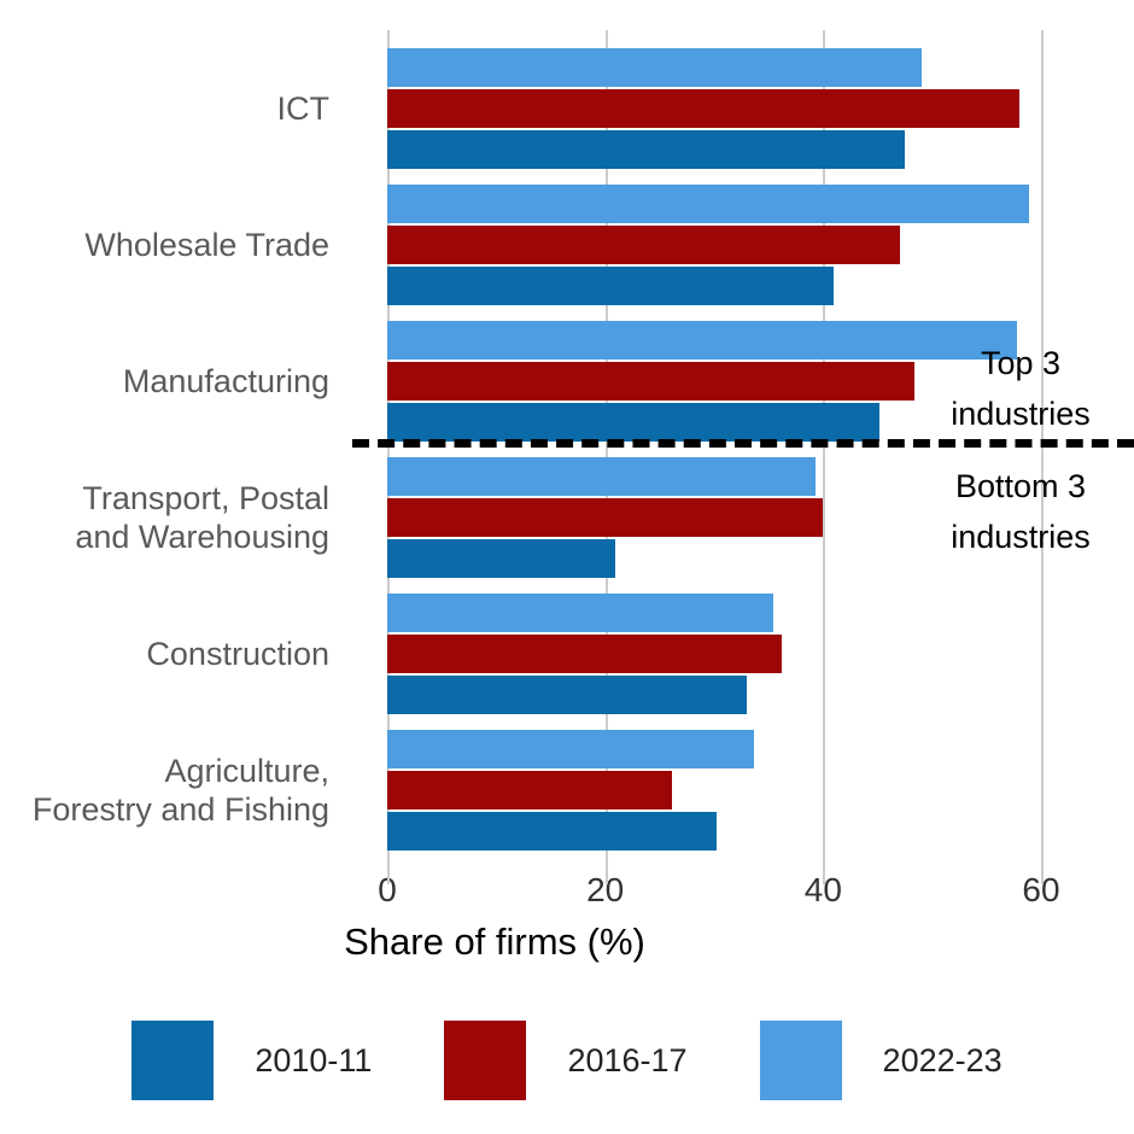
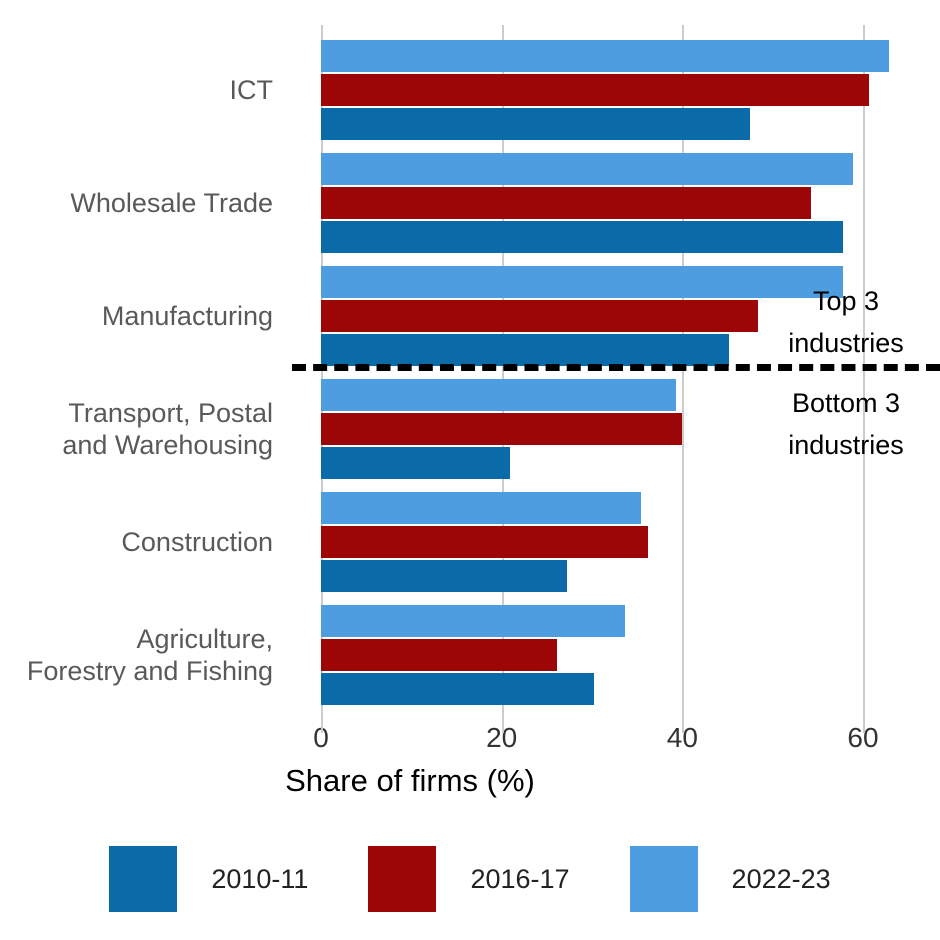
2016-17/ICT: 58 -> 61
2022-23/ICT: 49 -> 63
2010-11/Wholesale Trade: 41 -> 58
2016-17/Wholesale Trade: 47 -> 54
2010-11/Construction: 33 -> 27
